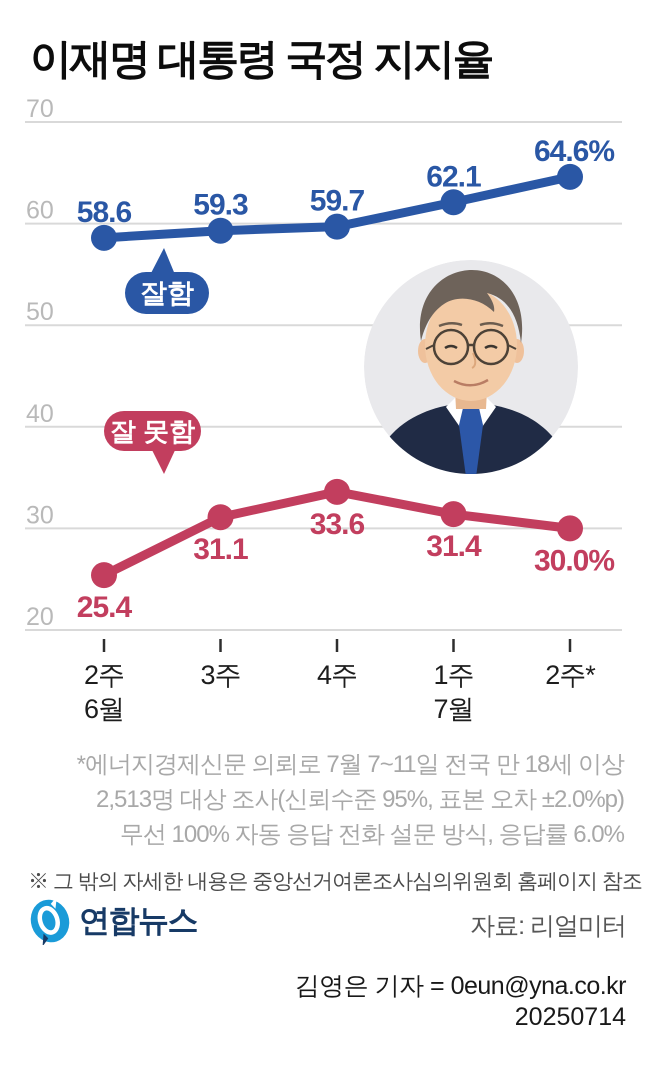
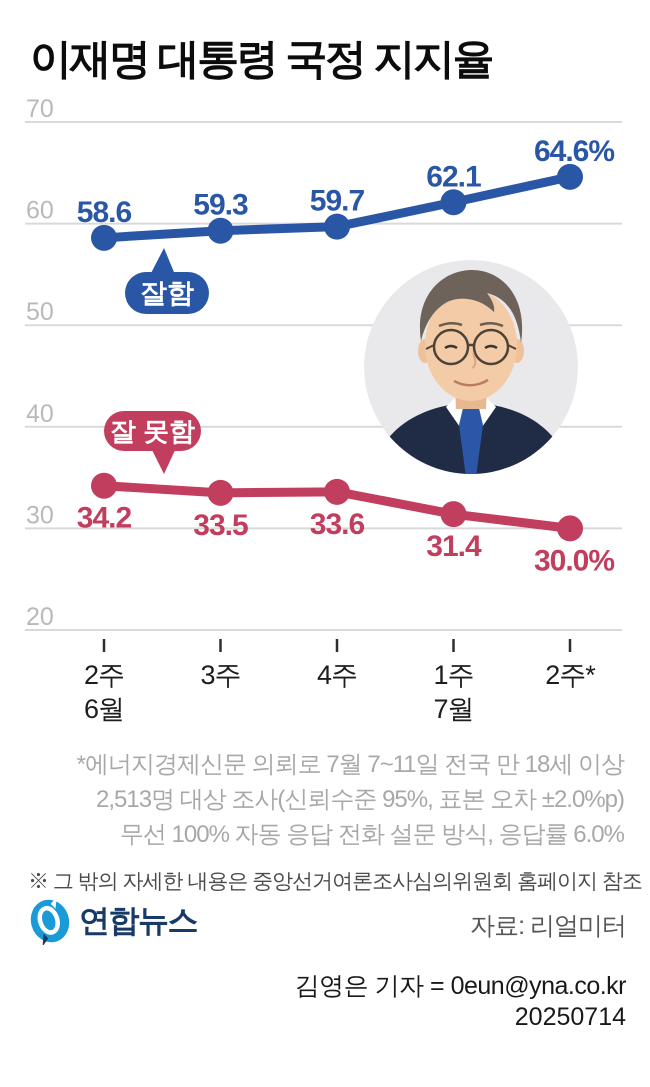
잘 못함/2주 6월: 25.4 -> 34.2
잘 못함/3주: 31.1 -> 33.5
